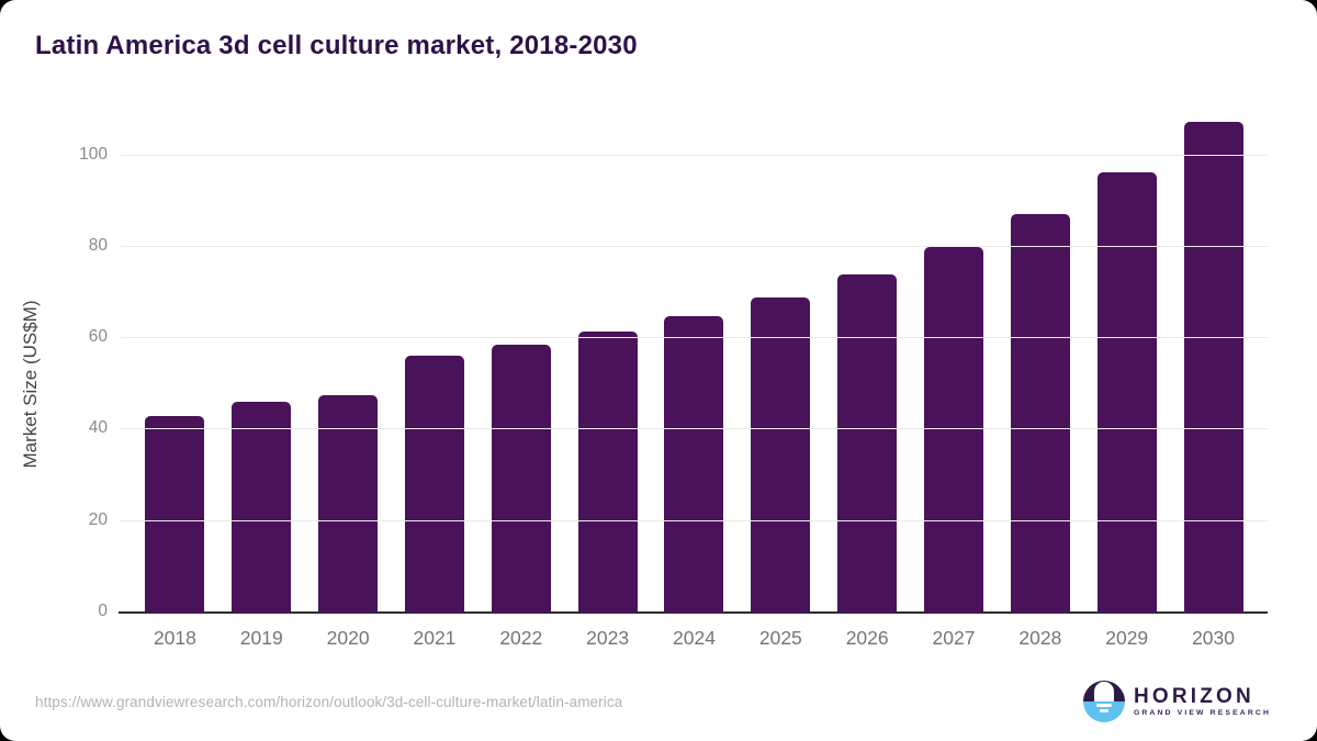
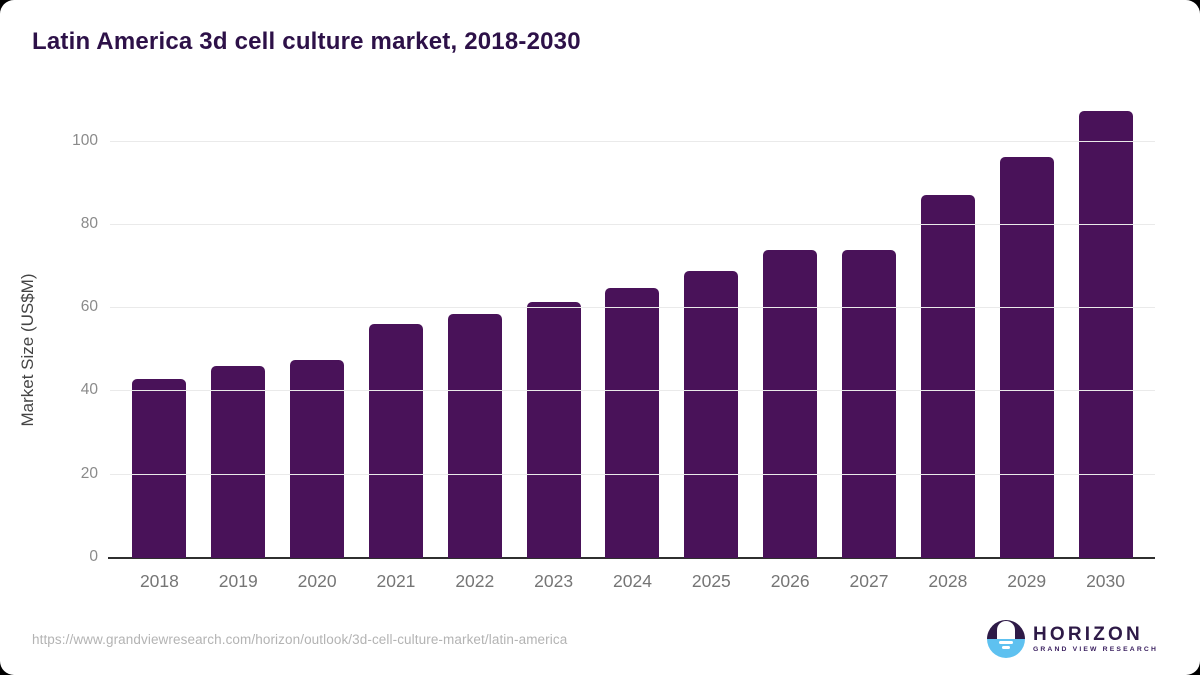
2027: 80 -> 74
